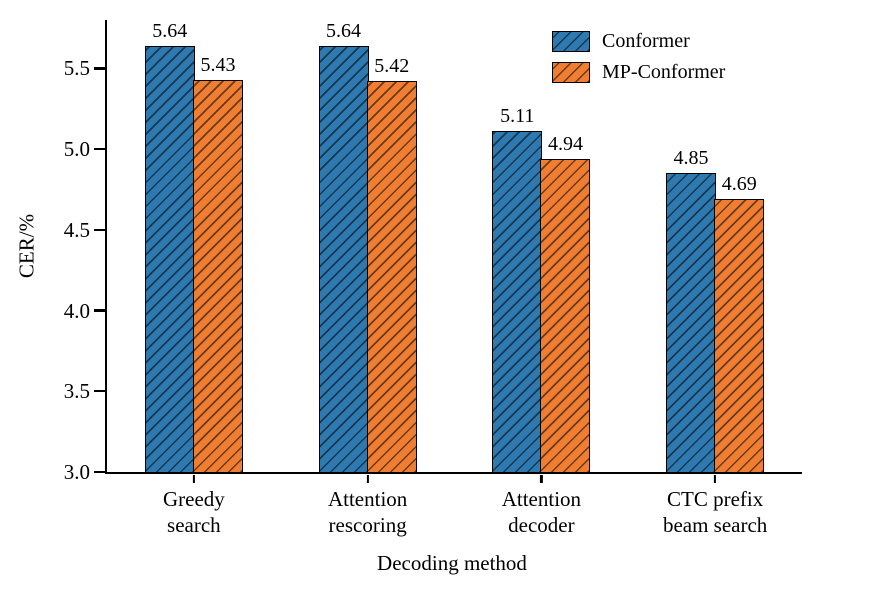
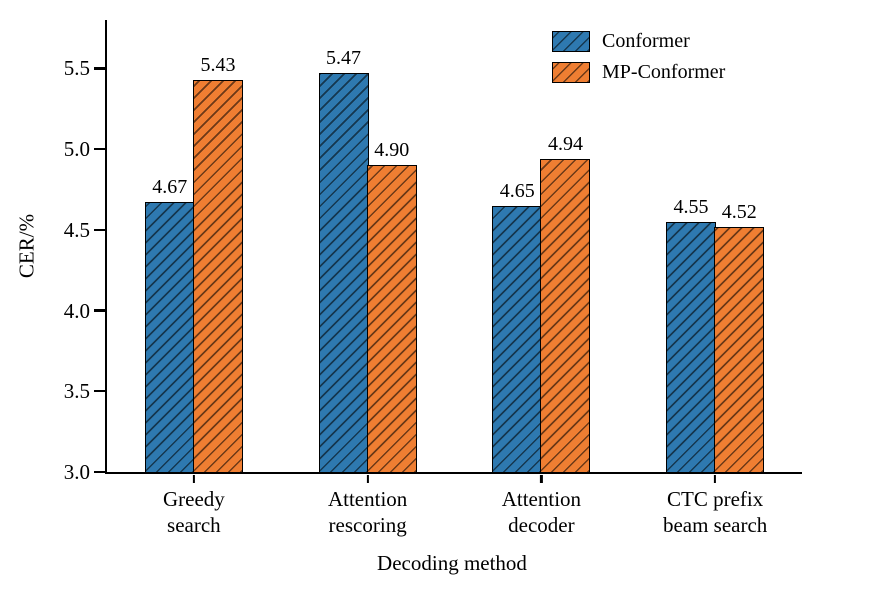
Conformer/Greedy search: 5.64 -> 4.67
Conformer/Attention rescoring: 5.64 -> 5.47
MP-Conformer/Attention rescoring: 5.42 -> 4.90
Conformer/Attention decoder: 5.11 -> 4.65
Conformer/CTC prefix beam search: 4.85 -> 4.55
MP-Conformer/CTC prefix beam search: 4.69 -> 4.52
